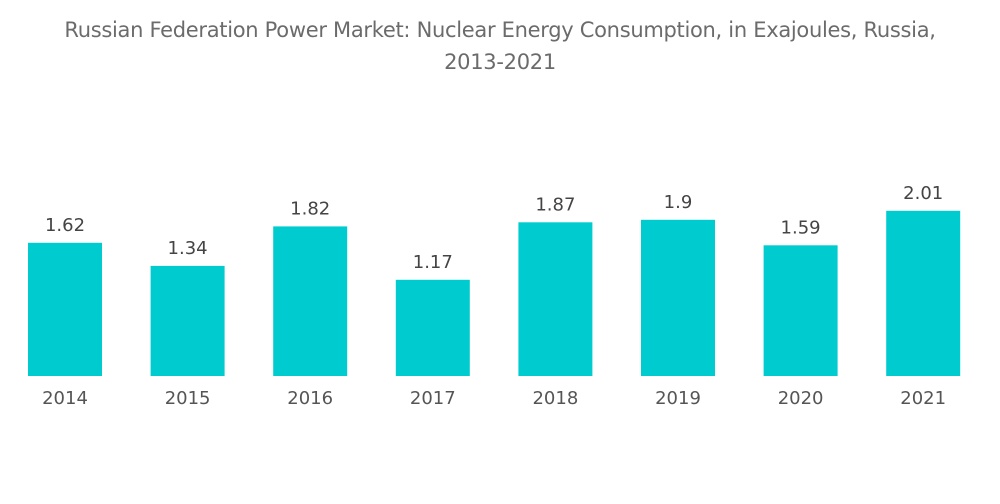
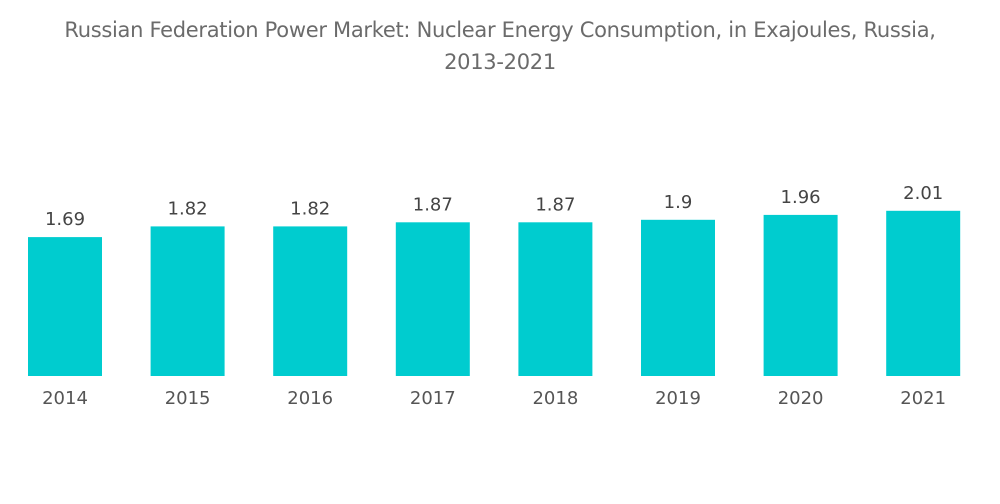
2014: 1.62 -> 1.69
2015: 1.34 -> 1.82
2017: 1.17 -> 1.87
2020: 1.59 -> 1.96
